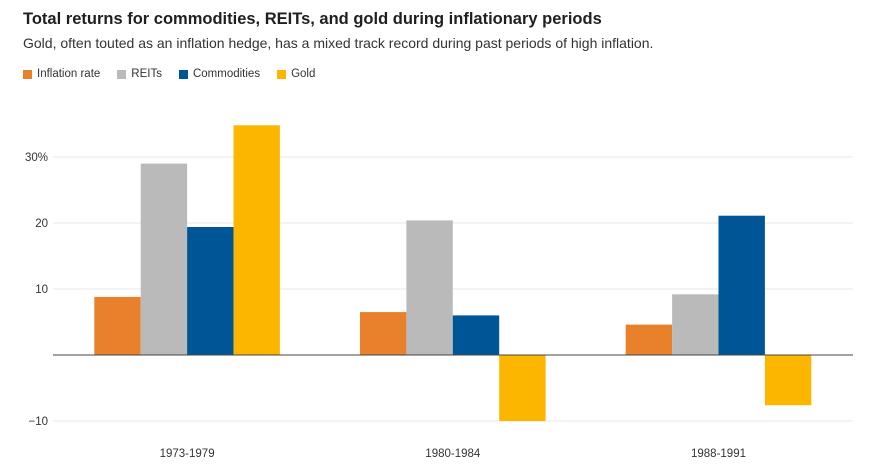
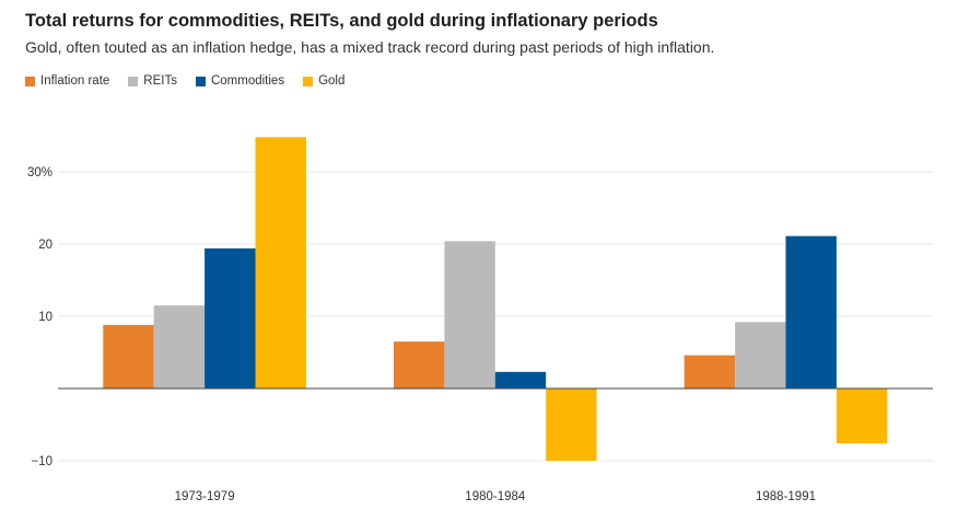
REITs/1973-1979: 29% -> 12%
Commodities/1980-1984: 6% -> 2%
